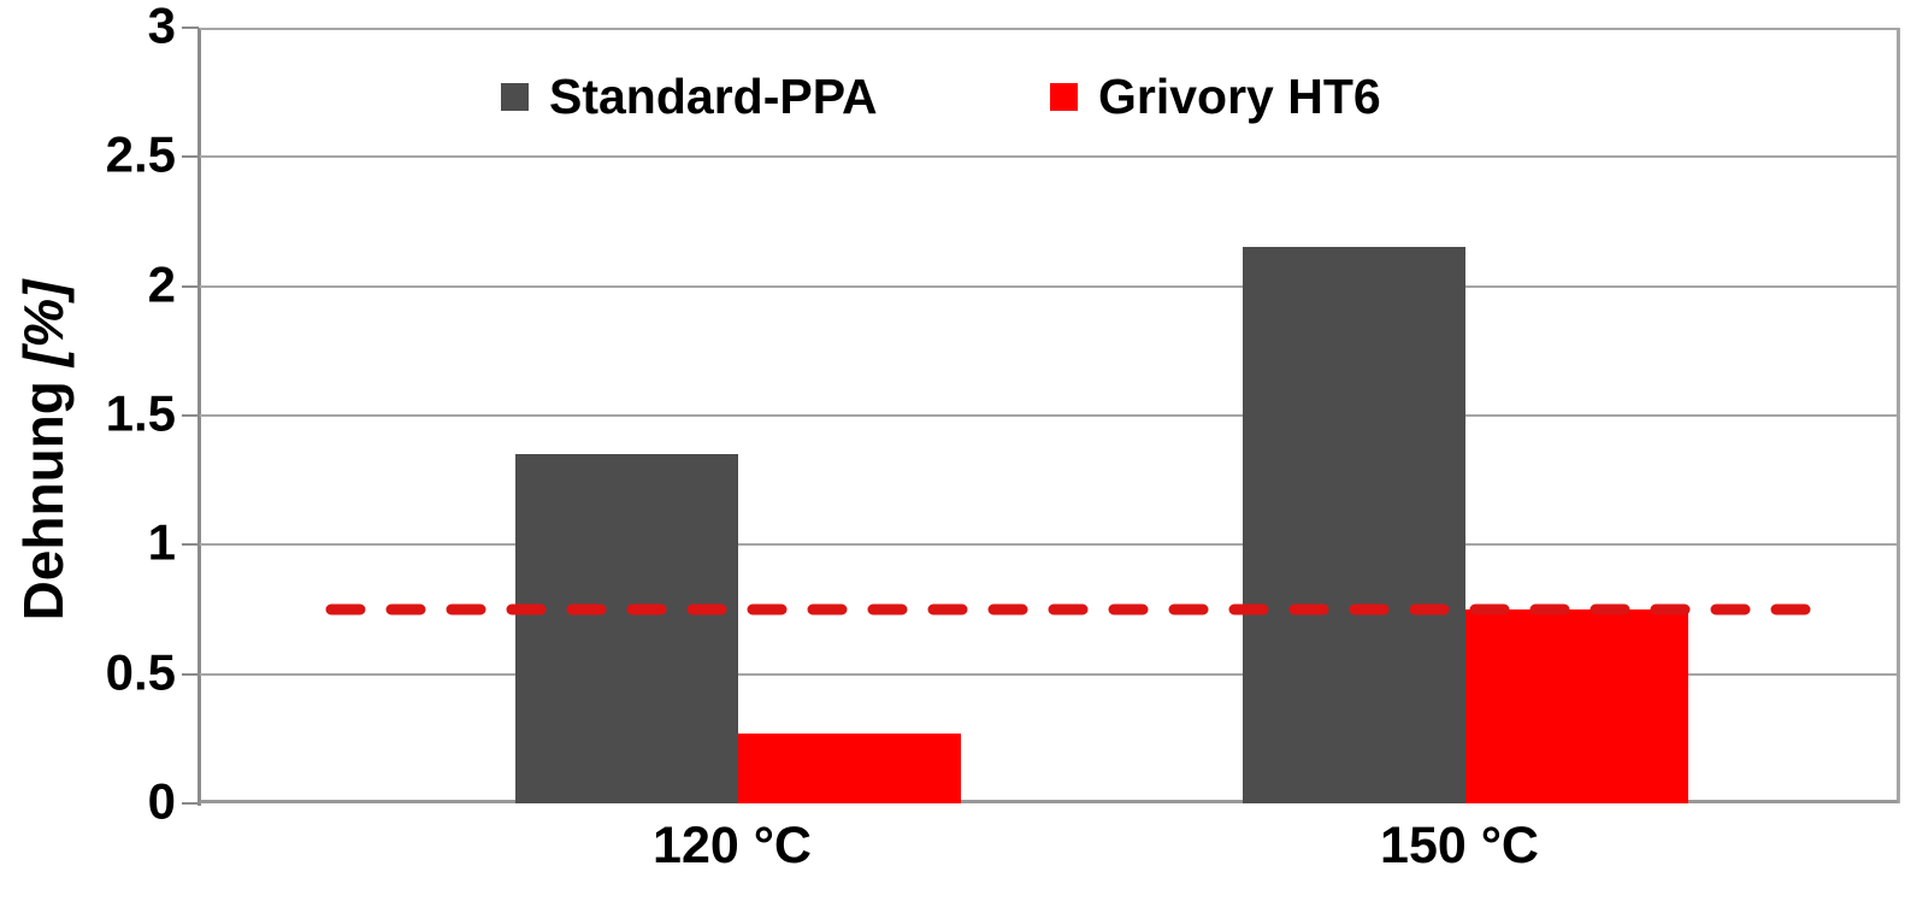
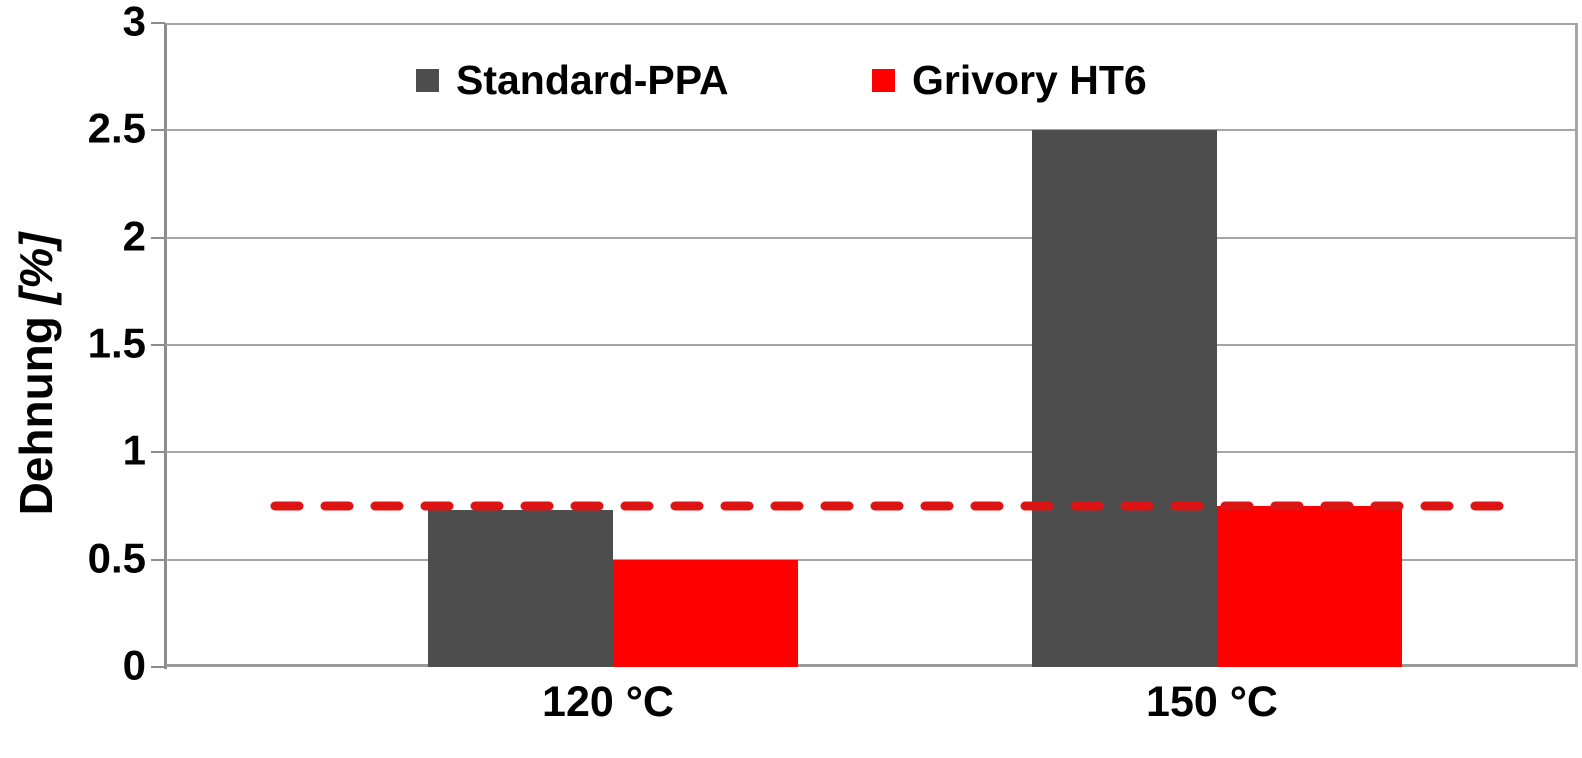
Standard-PPA/120 °C: 1.35 -> 0.73
Grivory HT6/120 °C: 0.27 -> 0.50
Standard-PPA/150 °C: 2.15 -> 2.50
